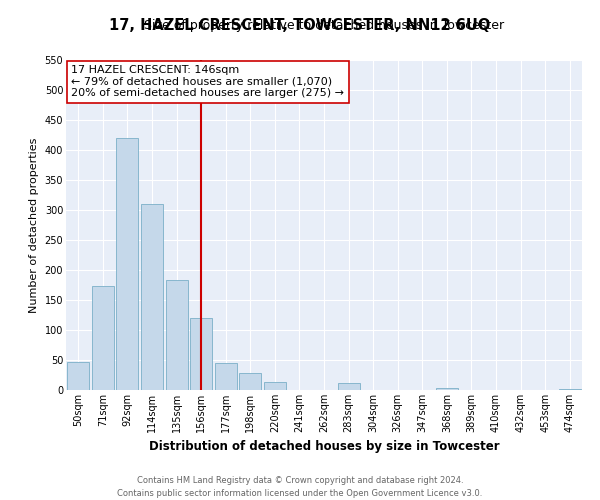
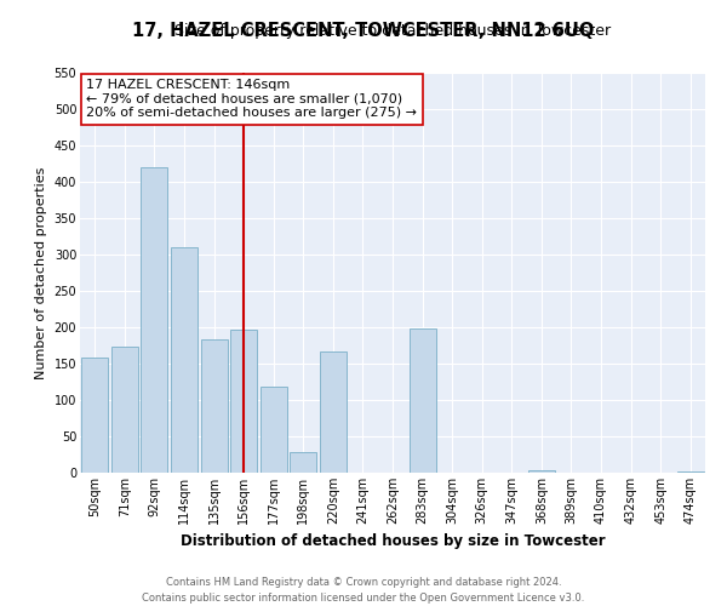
50sqm: 47 -> 158
156sqm: 120 -> 196
177sqm: 45 -> 118
220sqm: 13 -> 166
283sqm: 11 -> 198
